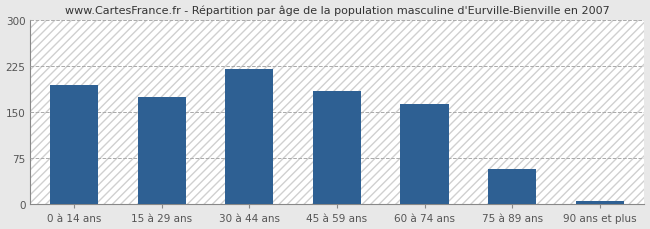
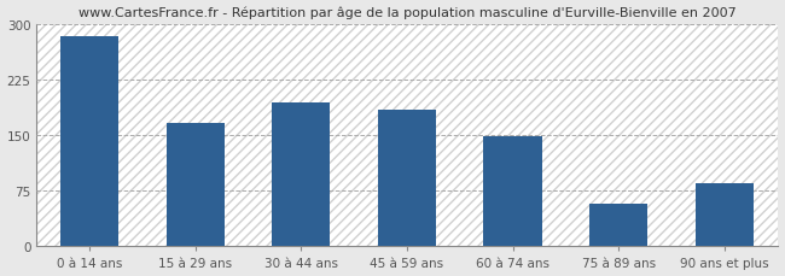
0 à 14 ans: 195 -> 284
15 à 29 ans: 175 -> 166
30 à 44 ans: 220 -> 194
60 à 74 ans: 163 -> 148
90 ans et plus: 5 -> 86
